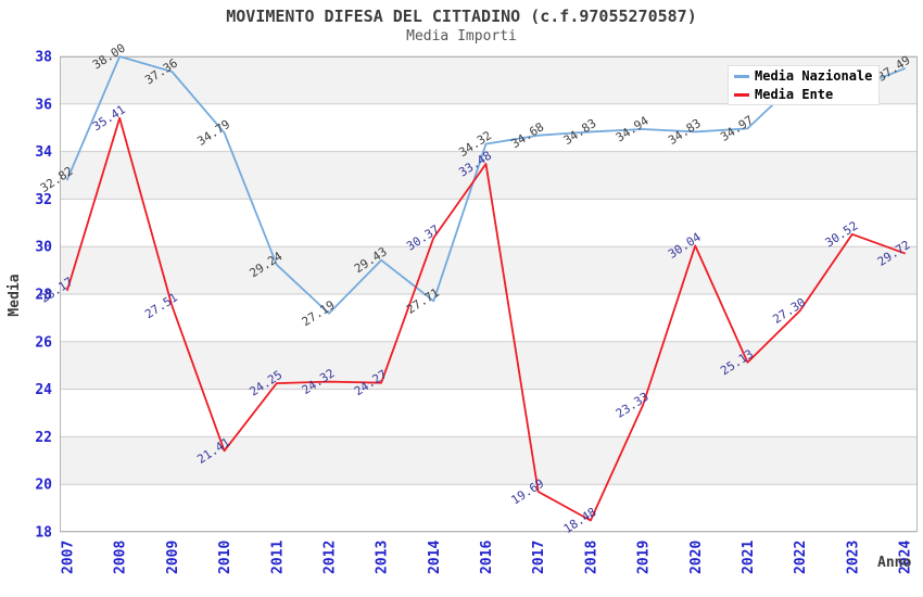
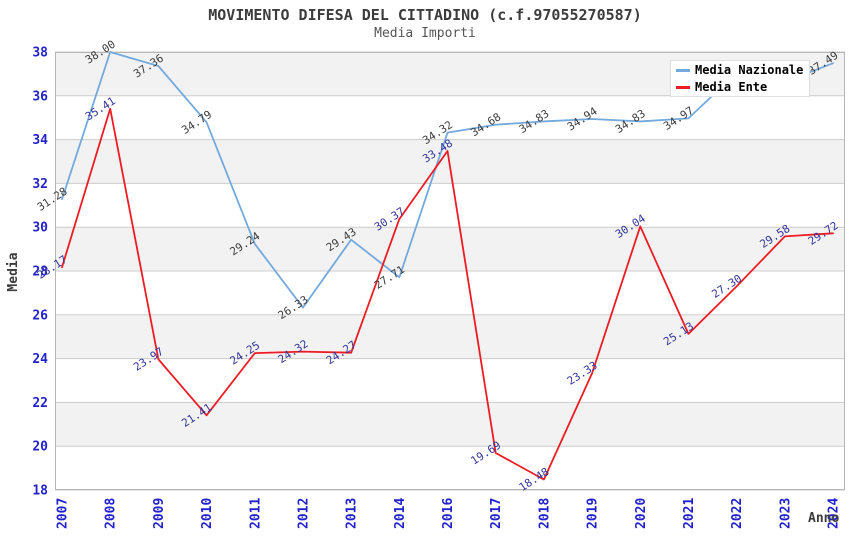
Media Nazionale/2007: 32.82 -> 31.28
Media Ente/2009: 27.51 -> 23.97
Media Nazionale/2012: 27.19 -> 26.33
Media Ente/2023: 30.52 -> 29.58
